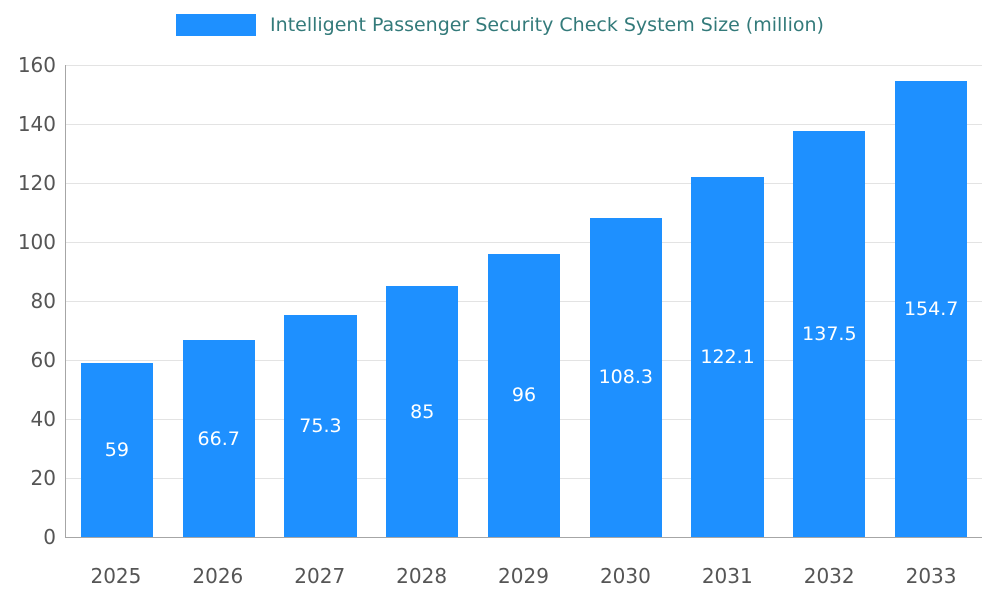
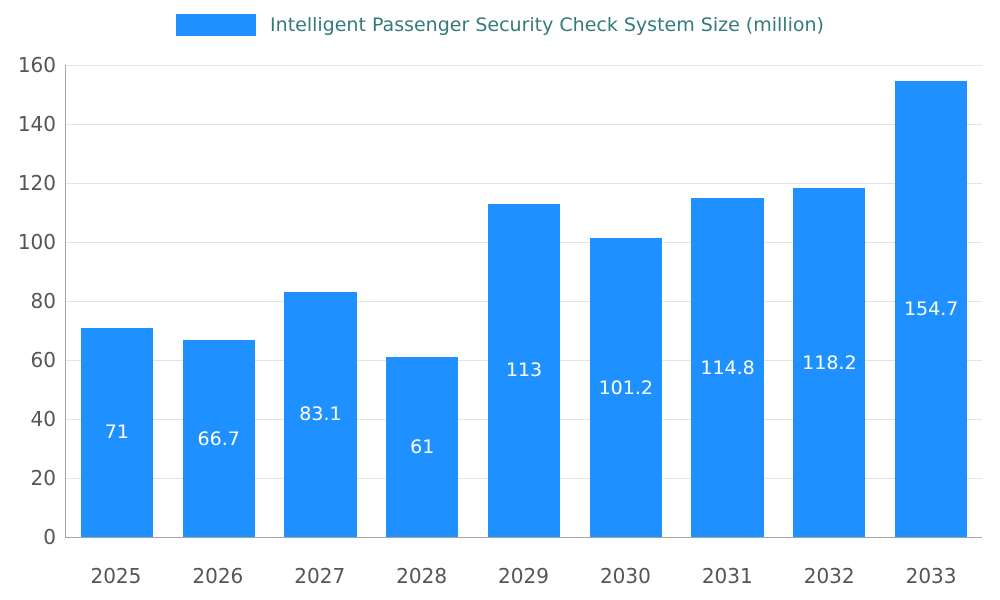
2025: 59 -> 71
2027: 75.3 -> 83.1
2028: 85 -> 61
2029: 96 -> 113
2030: 108.3 -> 101.2
2031: 122.1 -> 114.8
2032: 137.5 -> 118.2
